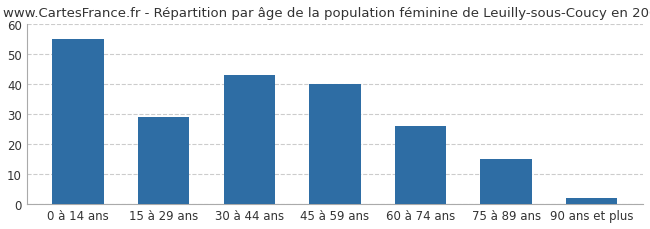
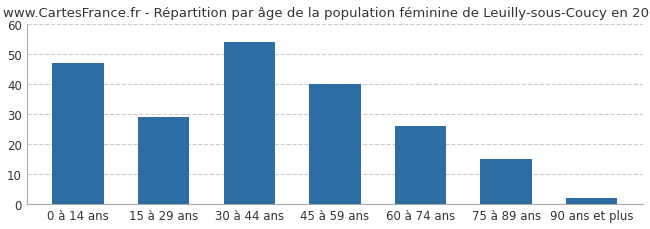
0 à 14 ans: 55 -> 47
30 à 44 ans: 43 -> 54
